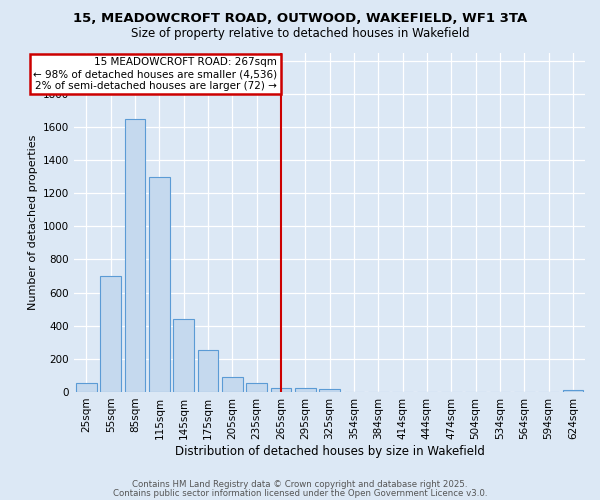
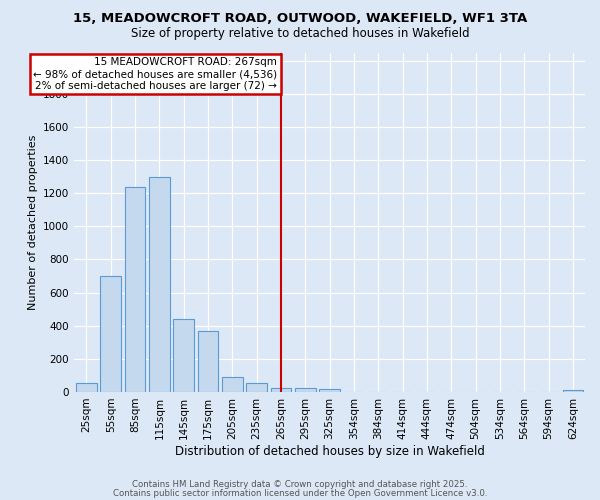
85sqm: 1650 -> 1240
175sqm: 260 -> 370
